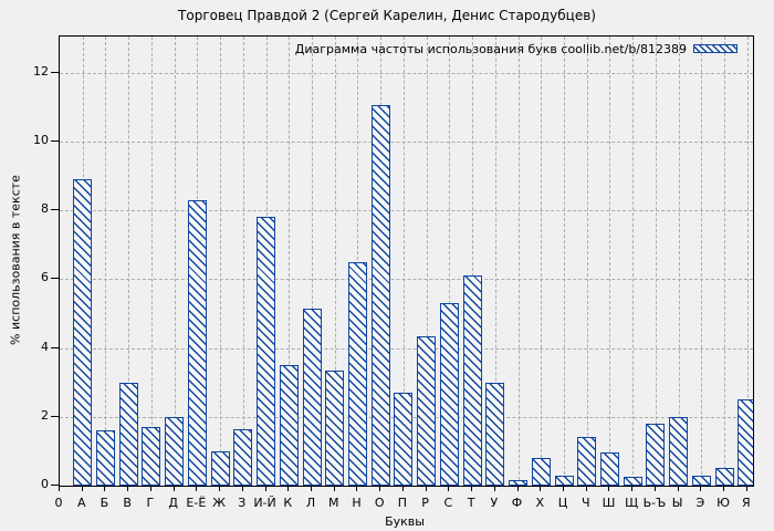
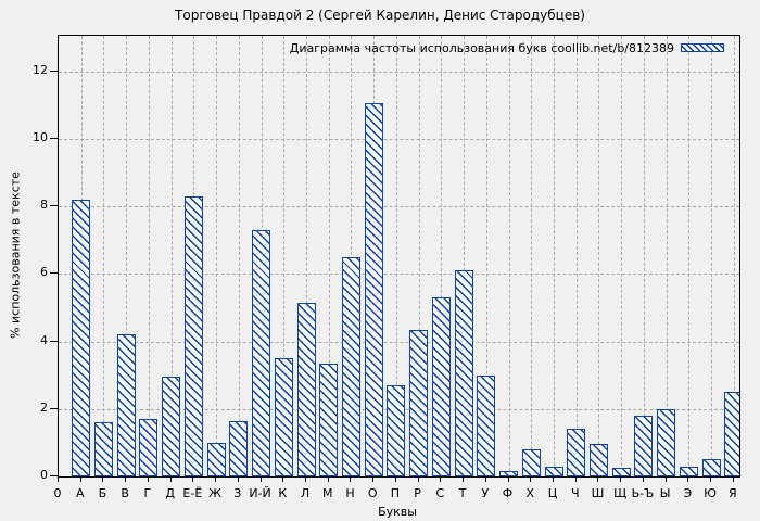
А: 8.9 -> 8.2
В: 3.0 -> 4.2
Д: 2.0 -> 3.0
И-Й: 7.8 -> 7.3
